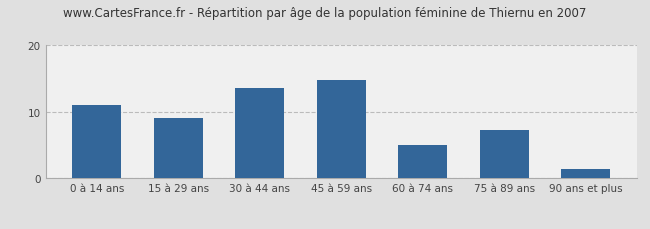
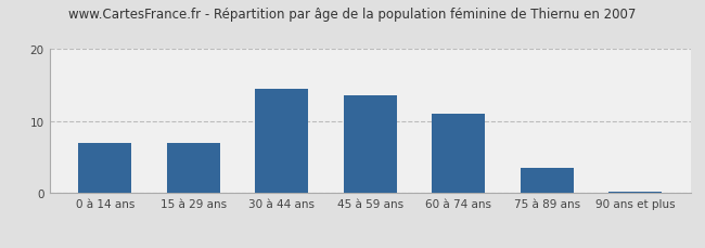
0 à 14 ans: 11.0 -> 7.0
15 à 29 ans: 9.0 -> 7.0
30 à 44 ans: 13.6 -> 14.5
45 à 59 ans: 14.8 -> 13.5
60 à 74 ans: 5.0 -> 11.0
75 à 89 ans: 7.2 -> 3.5
90 ans et plus: 1.4 -> 0.2
